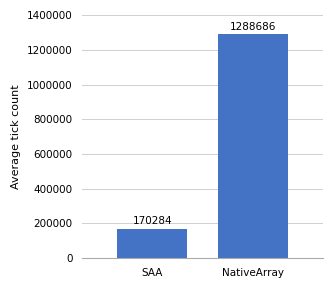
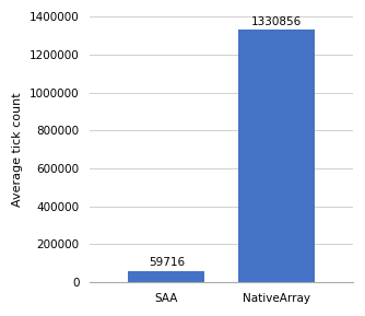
SAA: 170284 -> 59716
NativeArray: 1288686 -> 1330856
